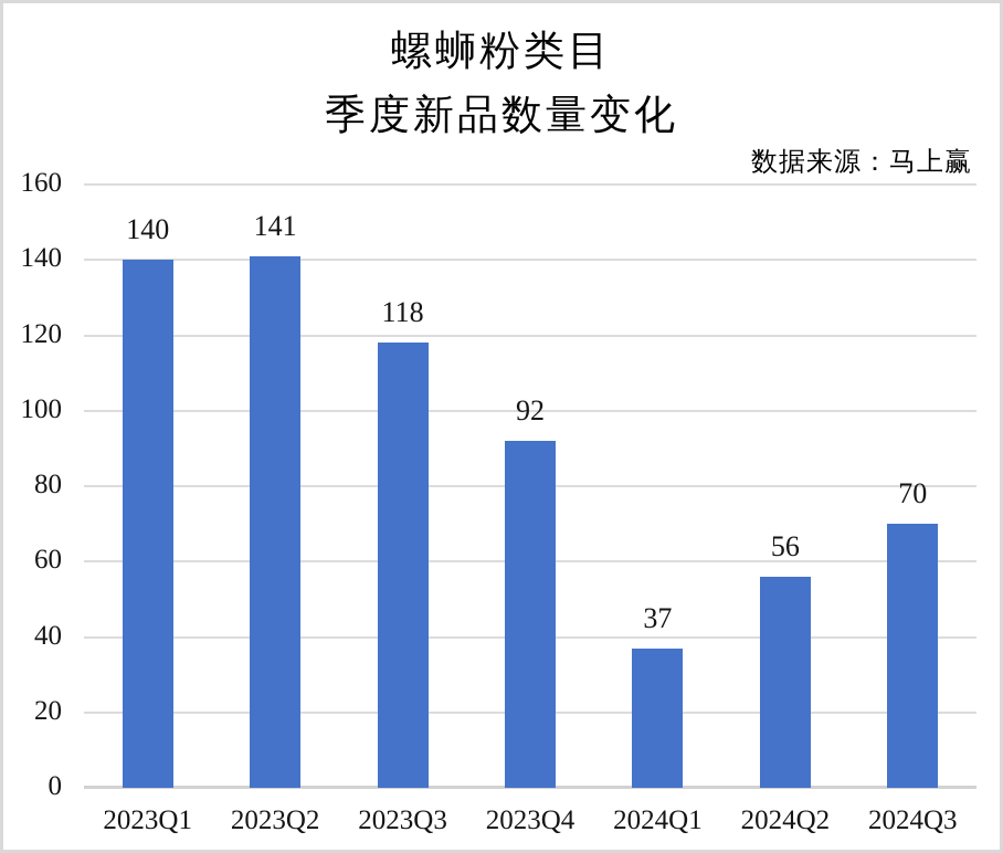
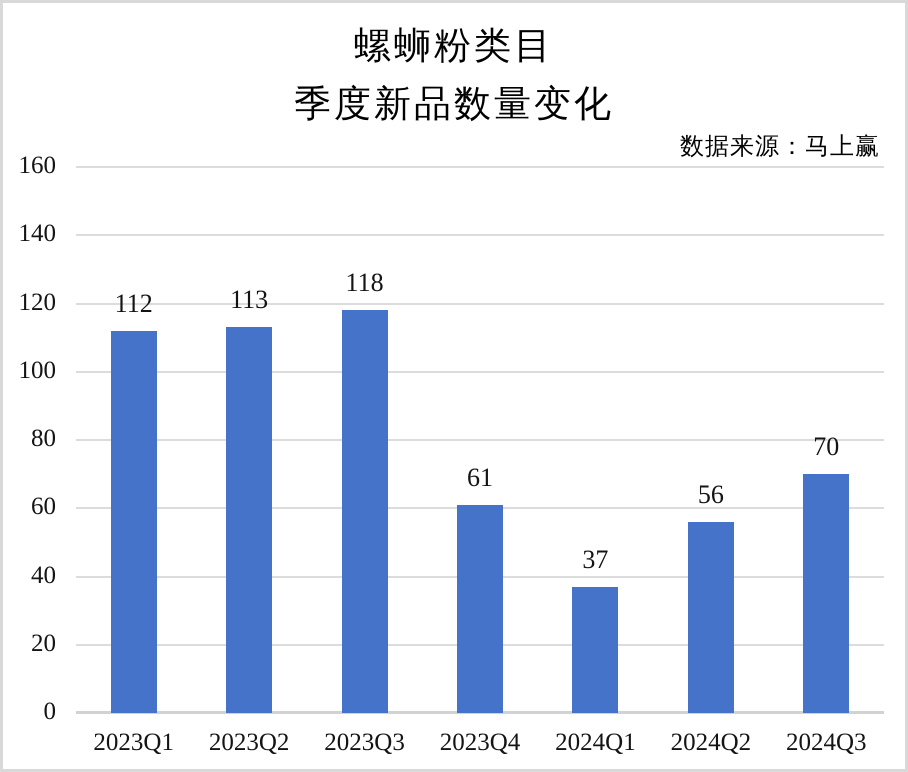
2023Q1: 140 -> 112
2023Q2: 141 -> 113
2023Q4: 92 -> 61
